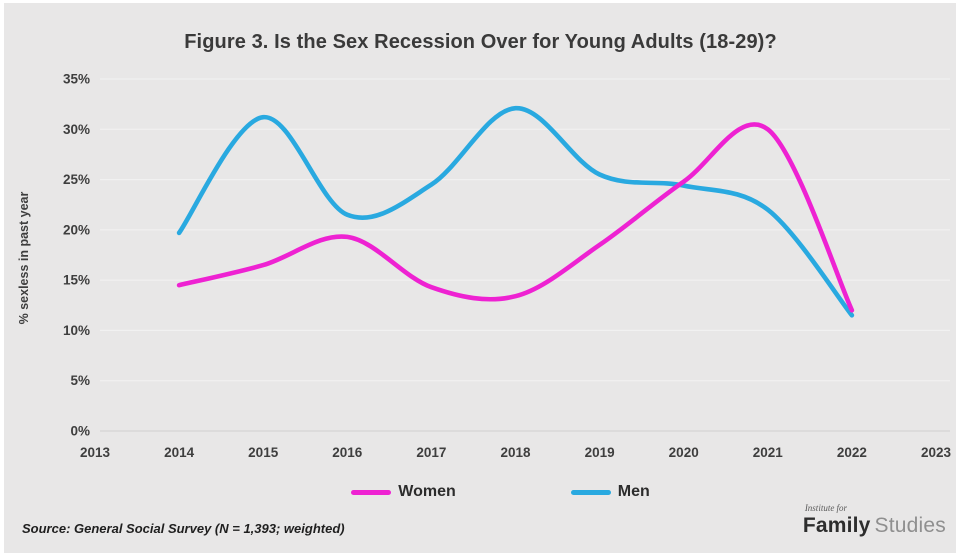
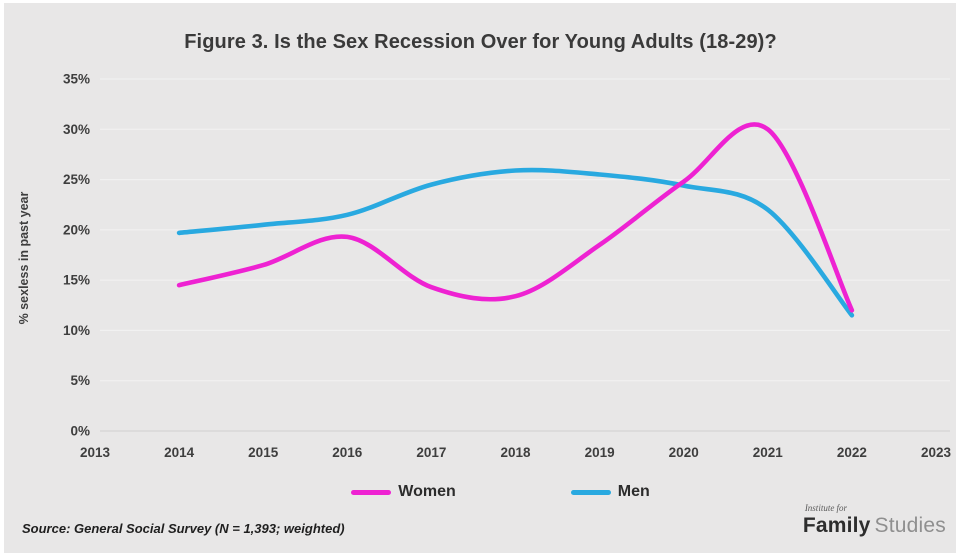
Men/2015: 31.2% -> 20.5%
Men/2018: 32.1% -> 25.9%
